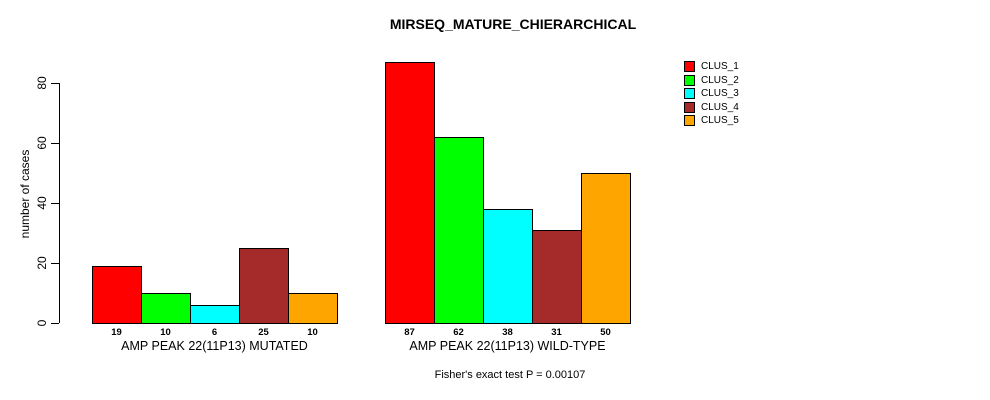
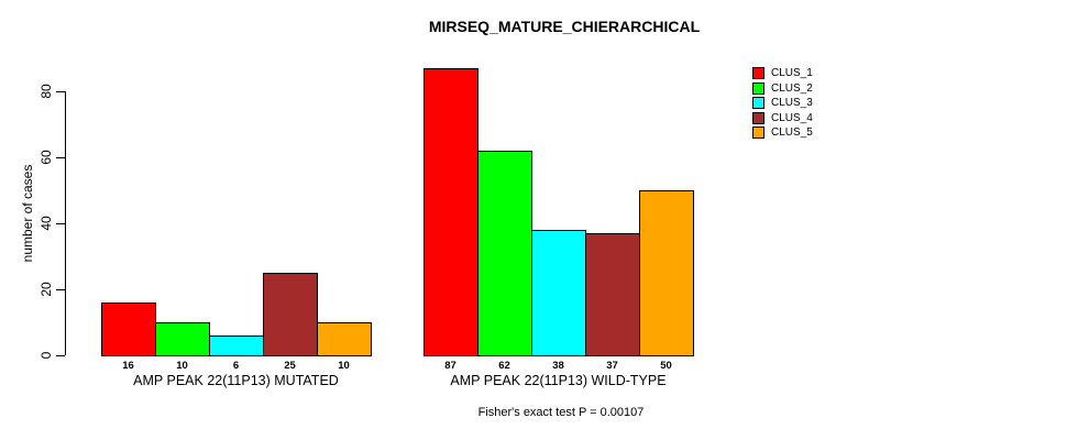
CLUS_1/AMP PEAK 22(11P13) MUTATED: 19 -> 16
CLUS_4/AMP PEAK 22(11P13) WILD-TYPE: 31 -> 37
